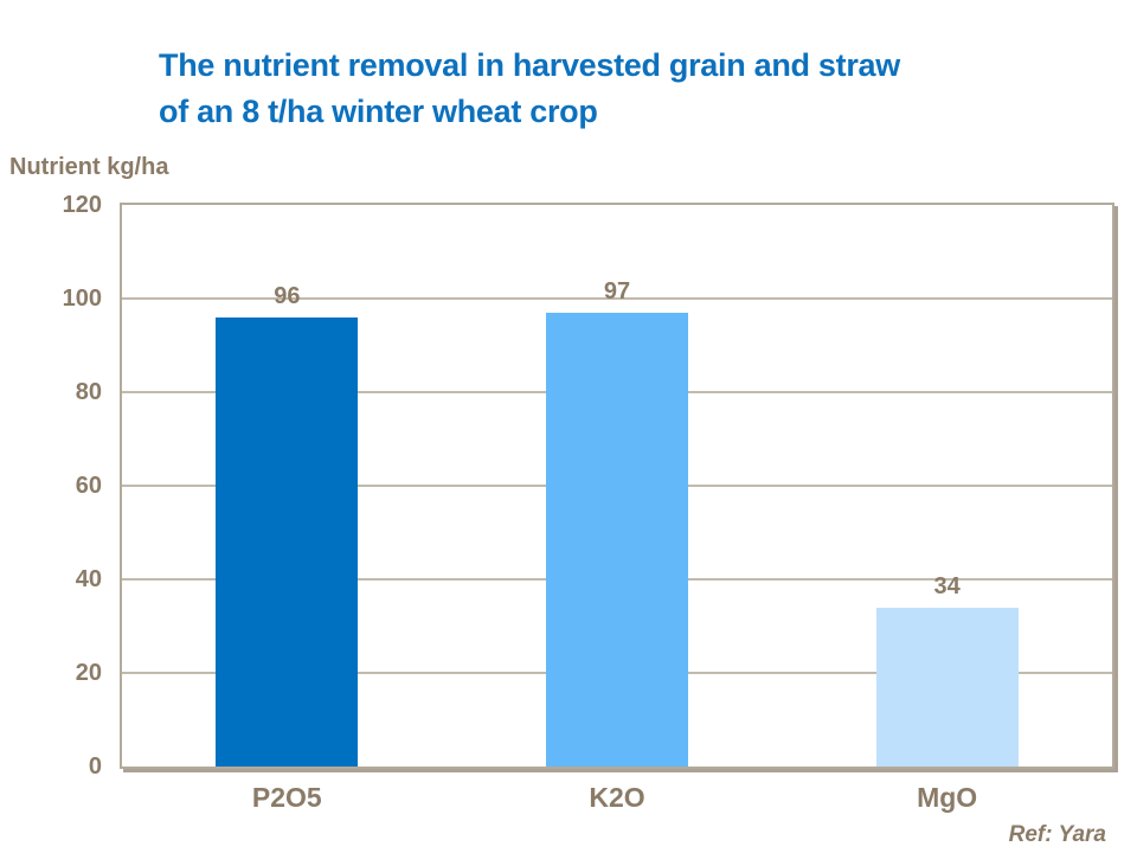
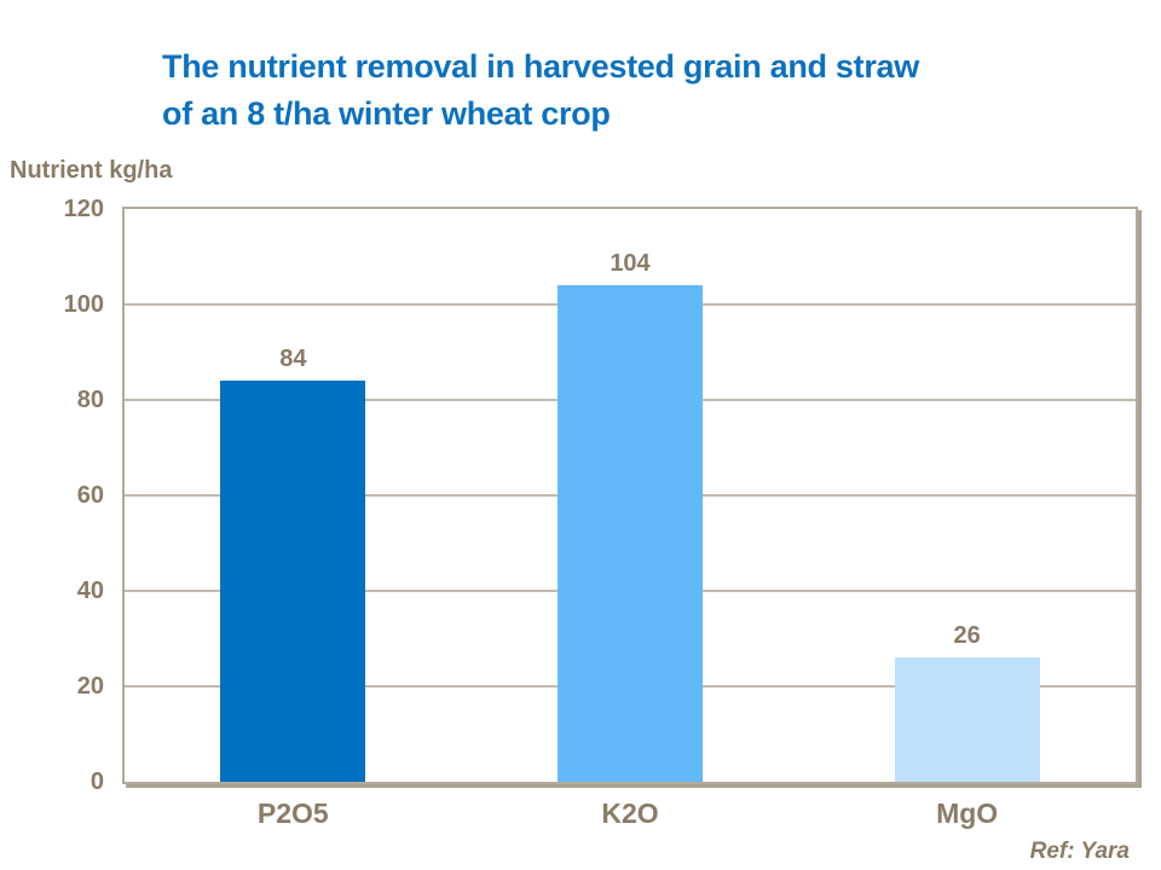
P2O5: 96 -> 84
K2O: 97 -> 104
MgO: 34 -> 26
